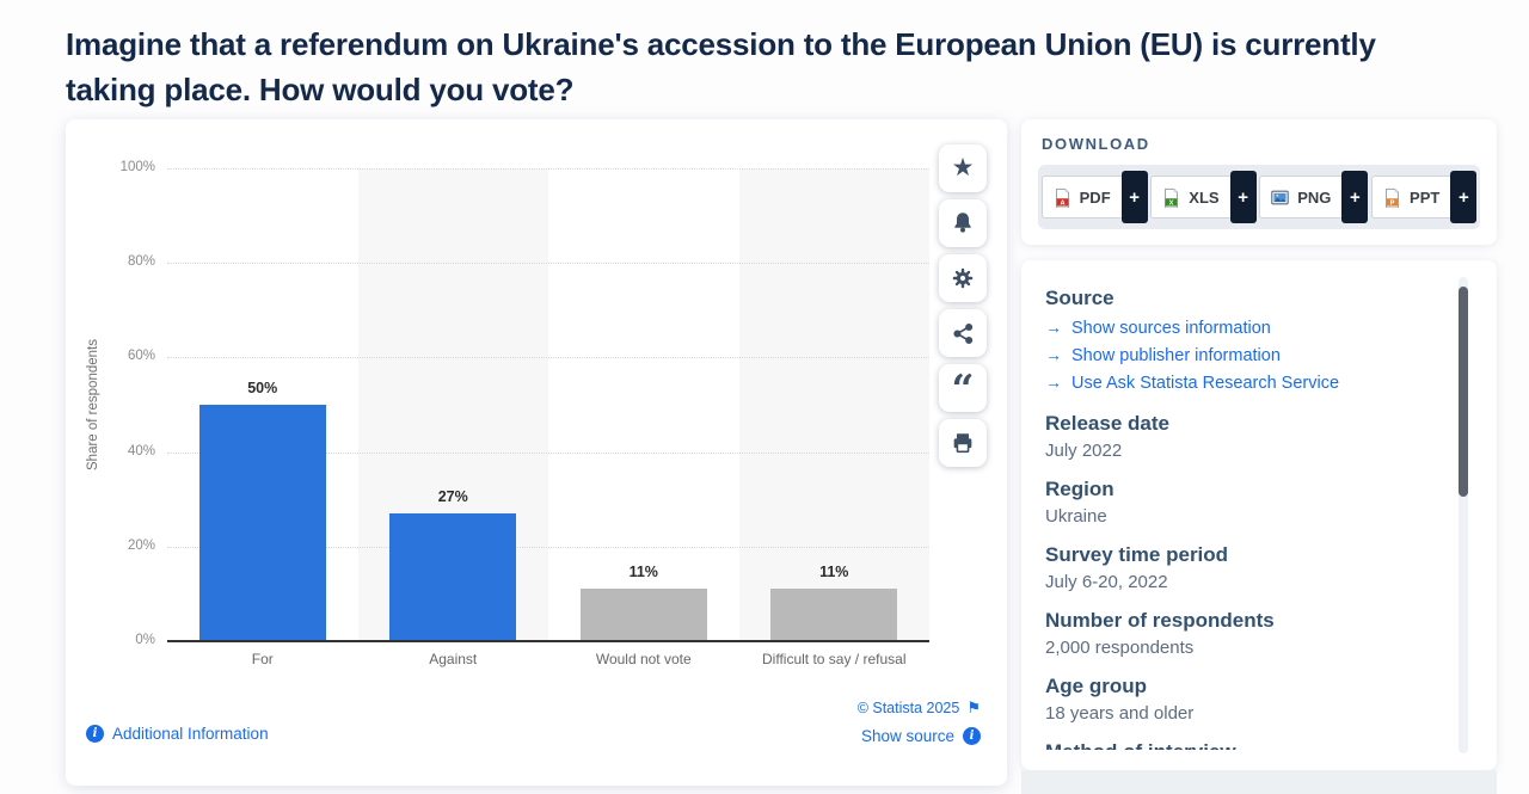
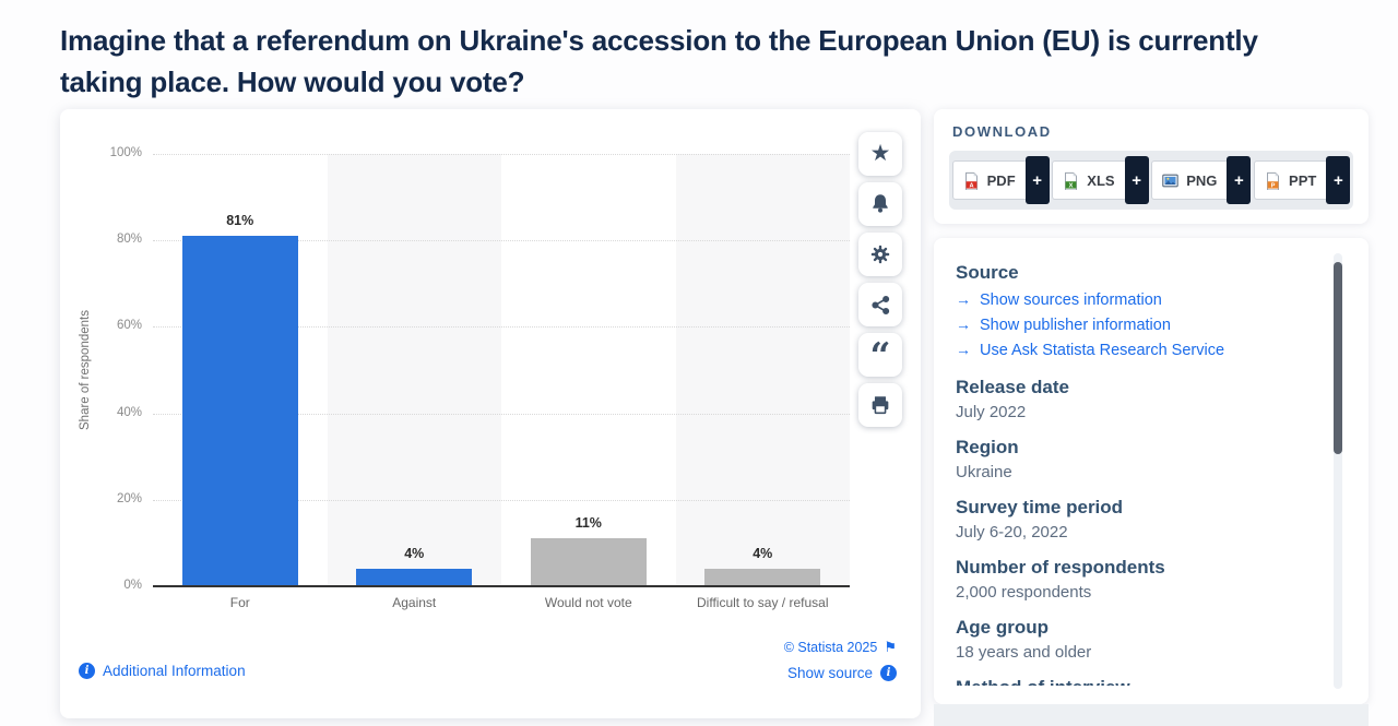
For: 50% -> 81%
Against: 27% -> 4%
Difficult to say / refusal: 11% -> 4%
